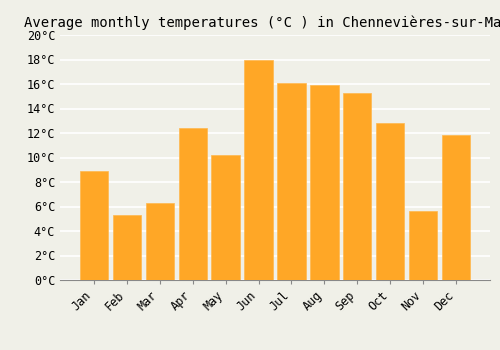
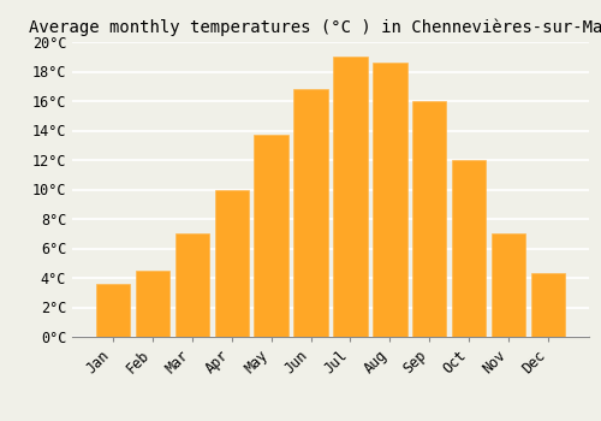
Jan: 8.9°C -> 3.6°C
Feb: 5.3°C -> 4.5°C
Mar: 6.3°C -> 7.0°C
Apr: 12.4°C -> 10.0°C
May: 10.2°C -> 13.7°C
Jun: 18.0°C -> 16.8°C
Jul: 16.1°C -> 19.0°C
Aug: 15.9°C -> 18.6°C
Sep: 15.3°C -> 16.0°C
Oct: 12.8°C -> 12.0°C
Nov: 5.6°C -> 7.0°C
Dec: 11.8°C -> 4.3°C
